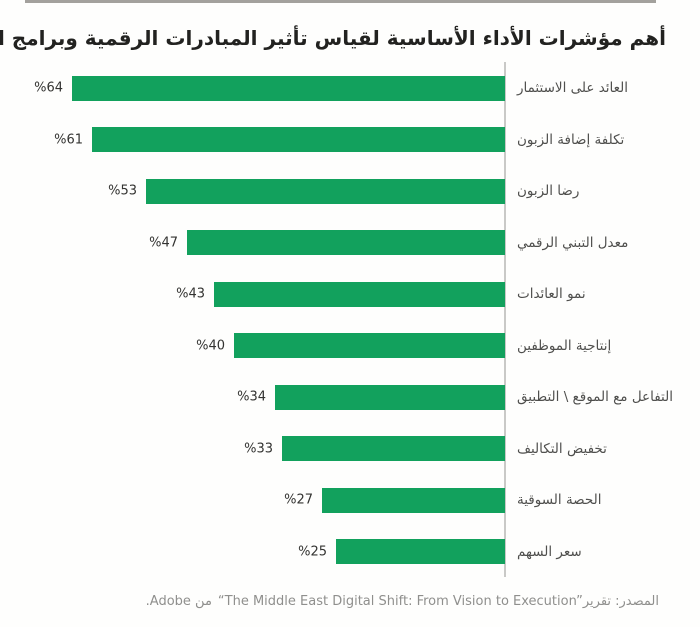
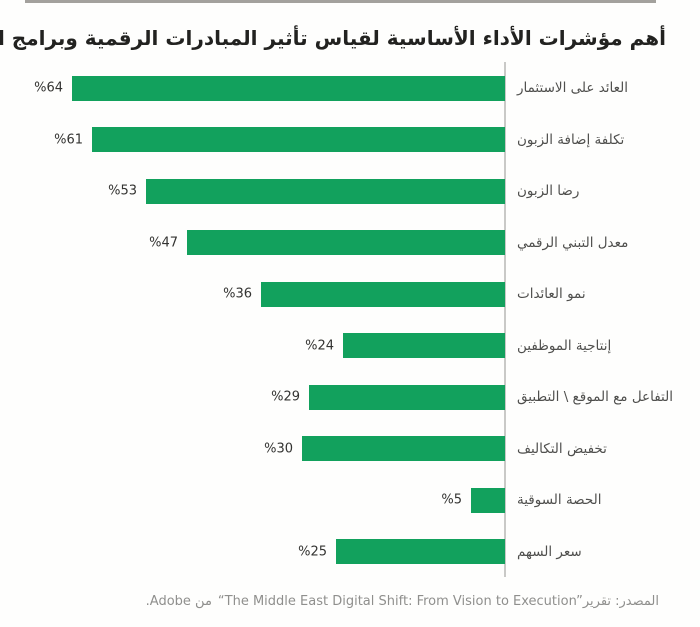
نمو العائدات: 43 -> 36
إنتاجية الموظفين: 40 -> 24
التفاعل مع الموقع \ التطبيق: 34 -> 29
تخفيض التكاليف: 33 -> 30
الحصة السوقية: 27 -> 5
